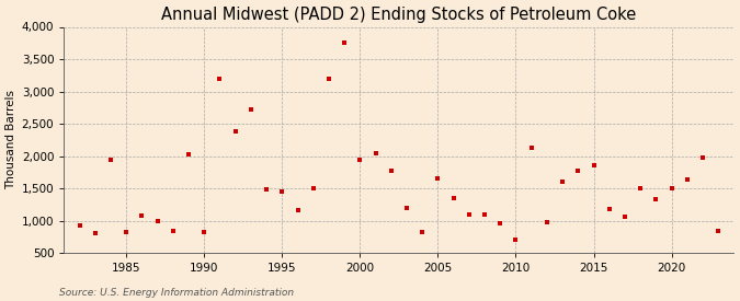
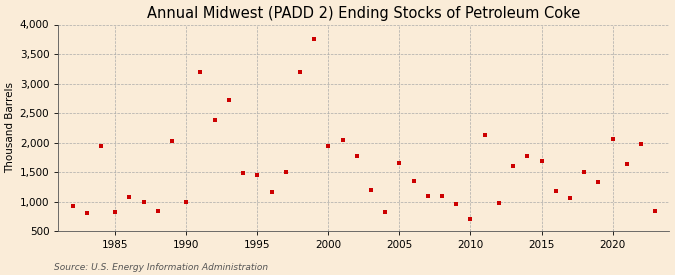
1990: 820 -> 1,000
2015: 1,860 -> 1,680
2020: 1,500 -> 2,060
